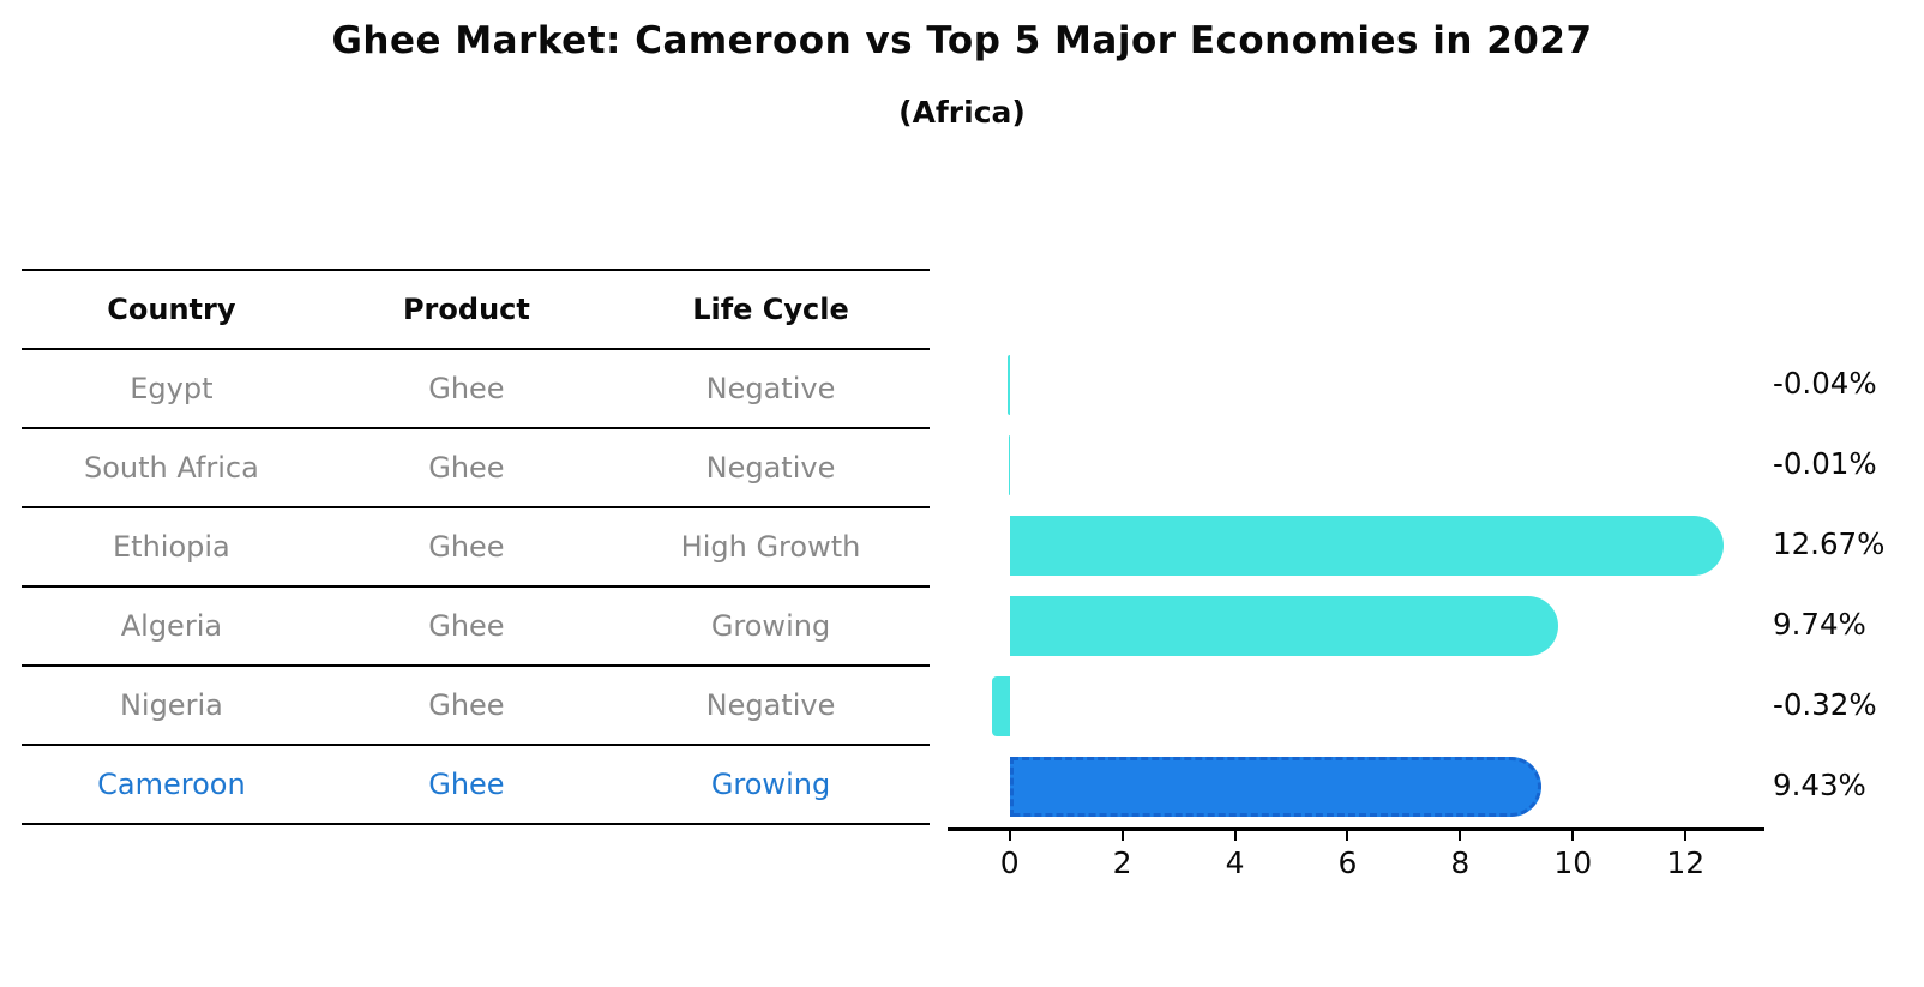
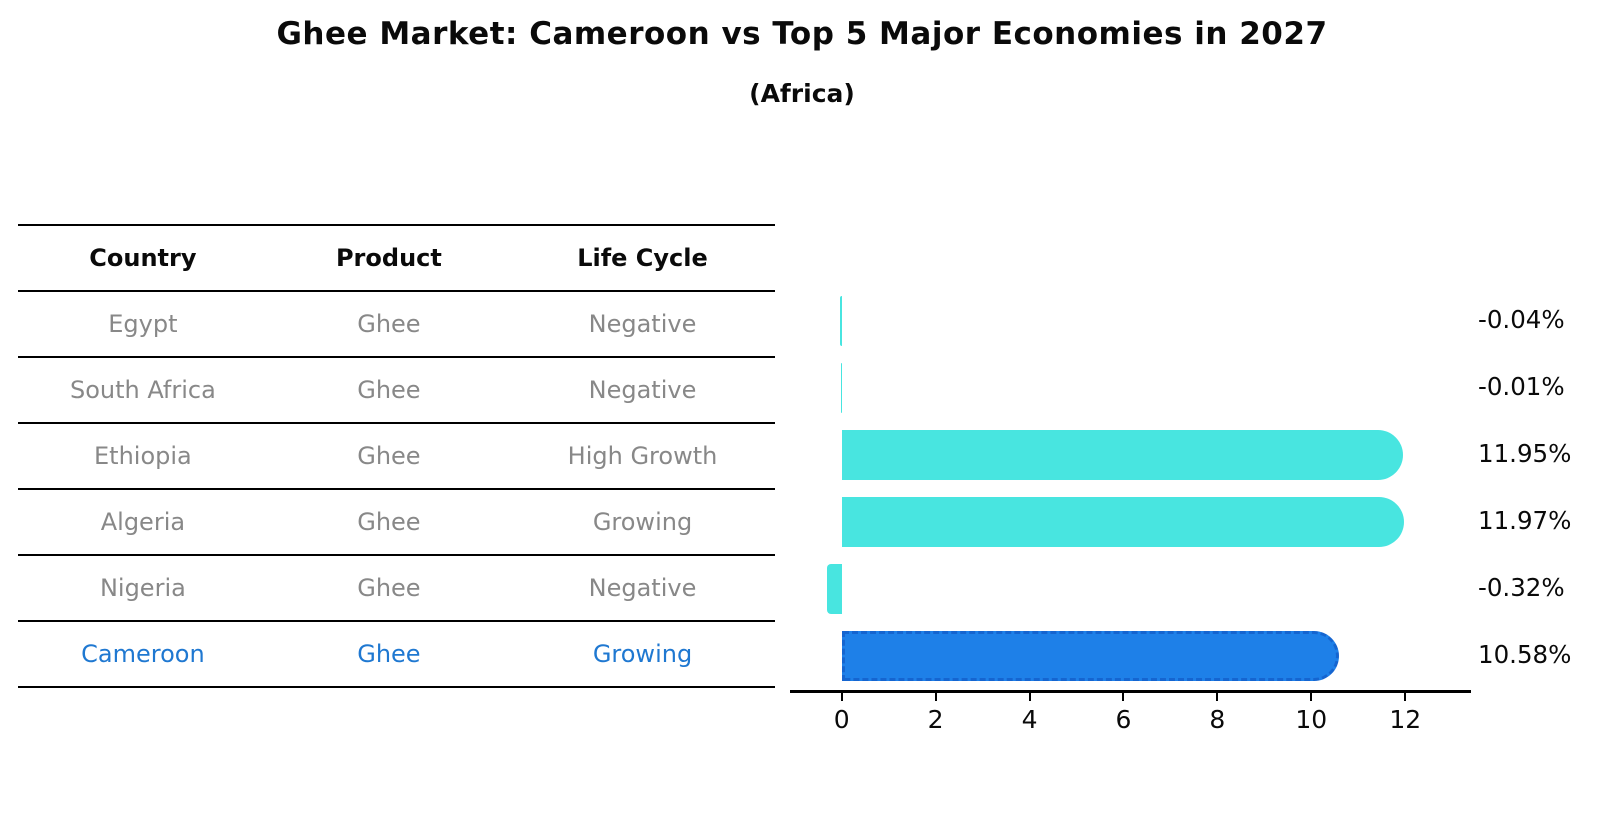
Ethiopia: 12.67% -> 11.95%
Algeria: 9.74% -> 11.97%
Cameroon: 9.43% -> 10.58%
